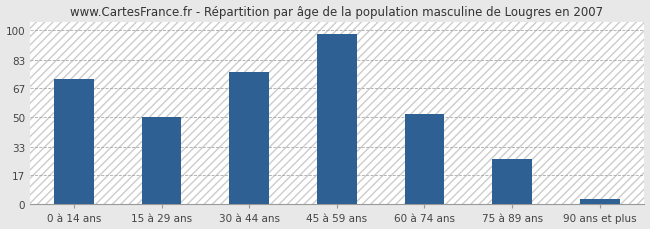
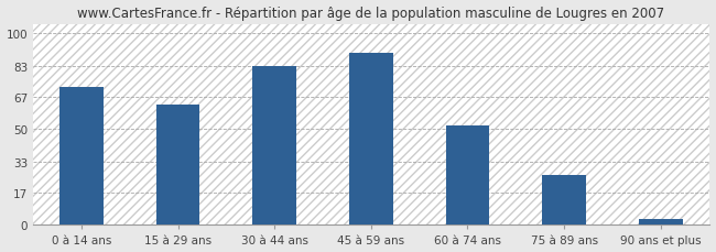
15 à 29 ans: 50 -> 63
30 à 44 ans: 76 -> 83
45 à 59 ans: 98 -> 90
